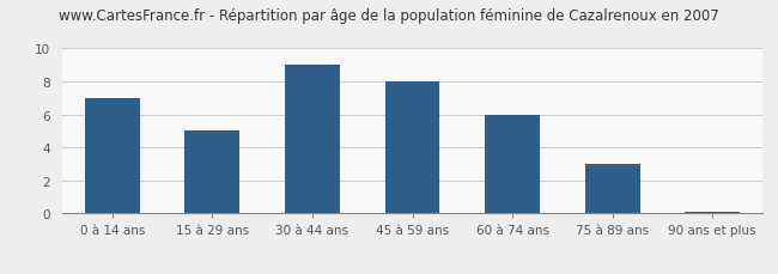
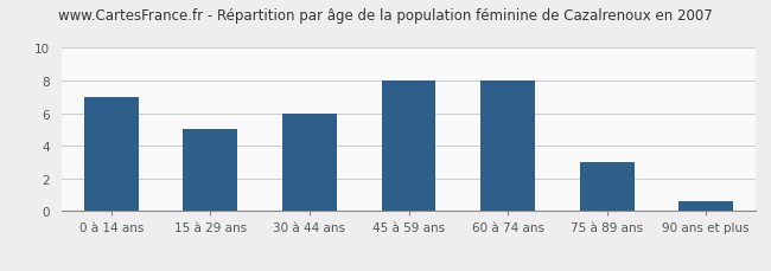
30 à 44 ans: 9.0 -> 6.0
60 à 74 ans: 6.0 -> 8.0
90 ans et plus: 0.1 -> 0.6
